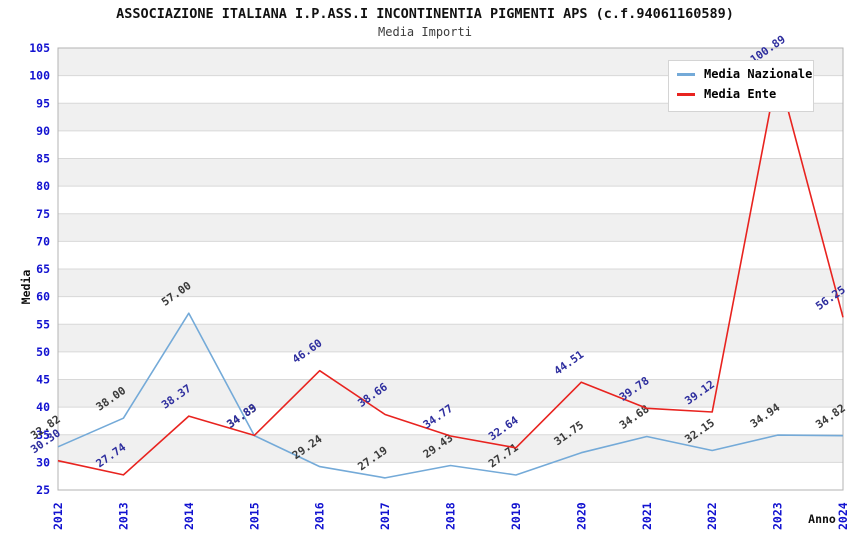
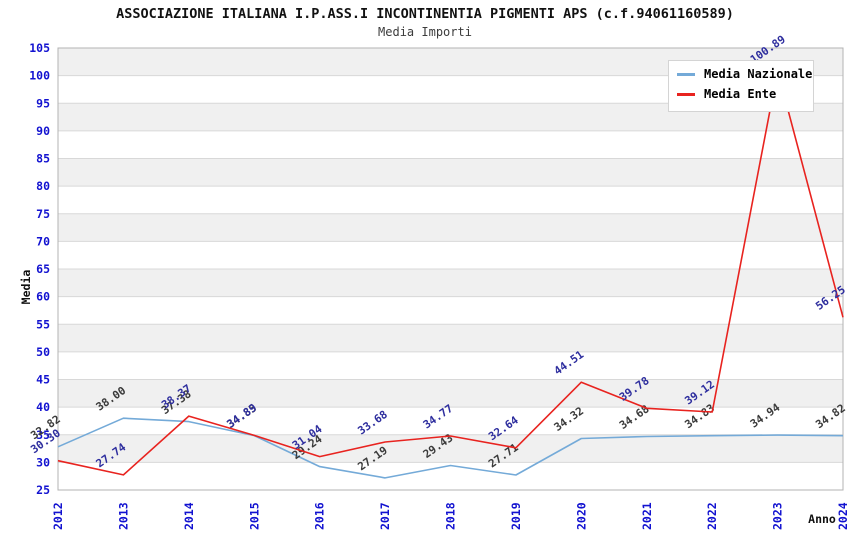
Media Nazionale/2014: 57.00 -> 37.38
Media Ente/2016: 46.60 -> 31.04
Media Ente/2017: 38.66 -> 33.68
Media Nazionale/2020: 31.75 -> 34.32
Media Nazionale/2022: 32.15 -> 34.83
